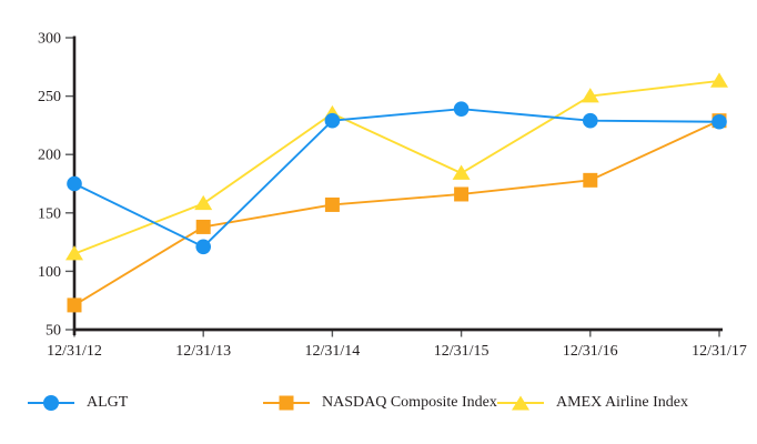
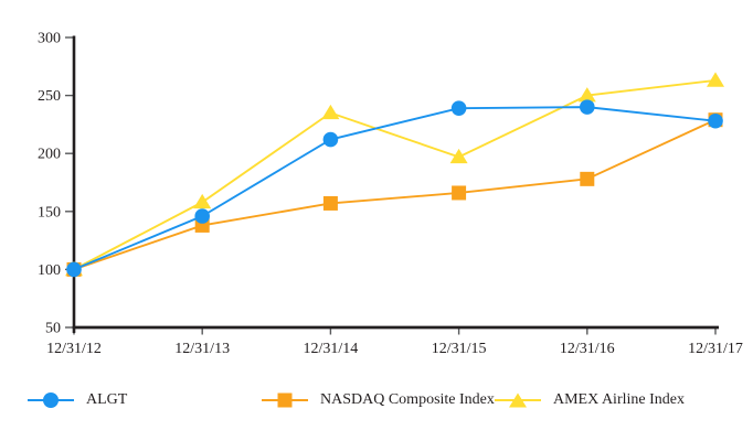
ALGT/12/31/12: 175 -> 100
NASDAQ Composite Index/12/31/12: 71 -> 100
AMEX Airline Index/12/31/12: 115 -> 100
ALGT/12/31/13: 121 -> 146
ALGT/12/31/14: 229 -> 212
AMEX Airline Index/12/31/15: 184 -> 197
ALGT/12/31/16: 229 -> 240
